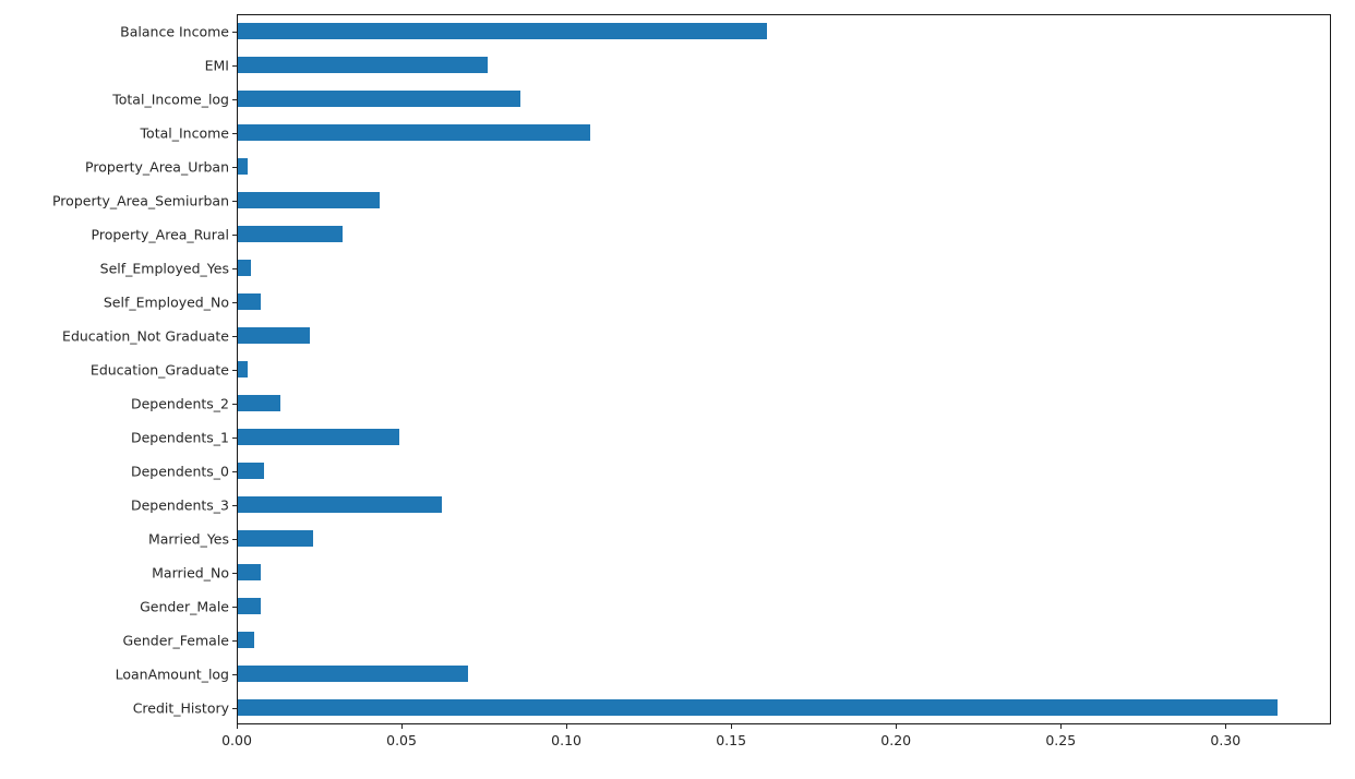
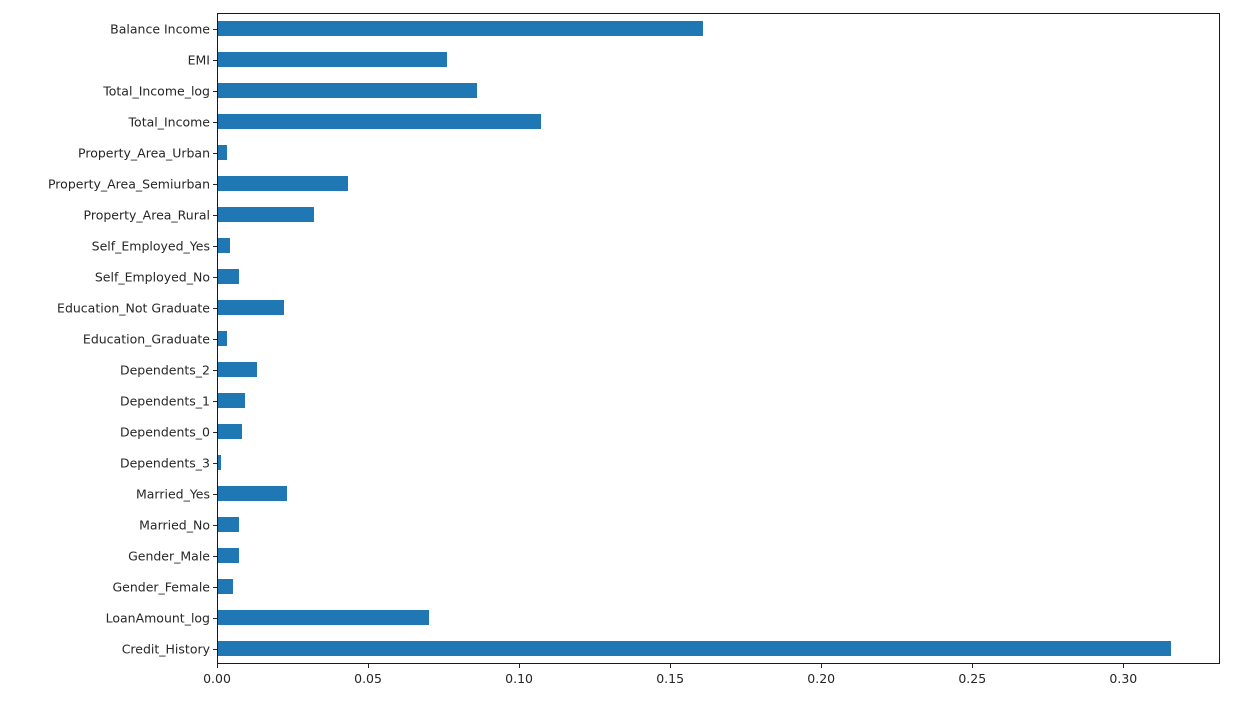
Dependents_1: 0.049 -> 0.009
Dependents_3: 0.062 -> 0.001
